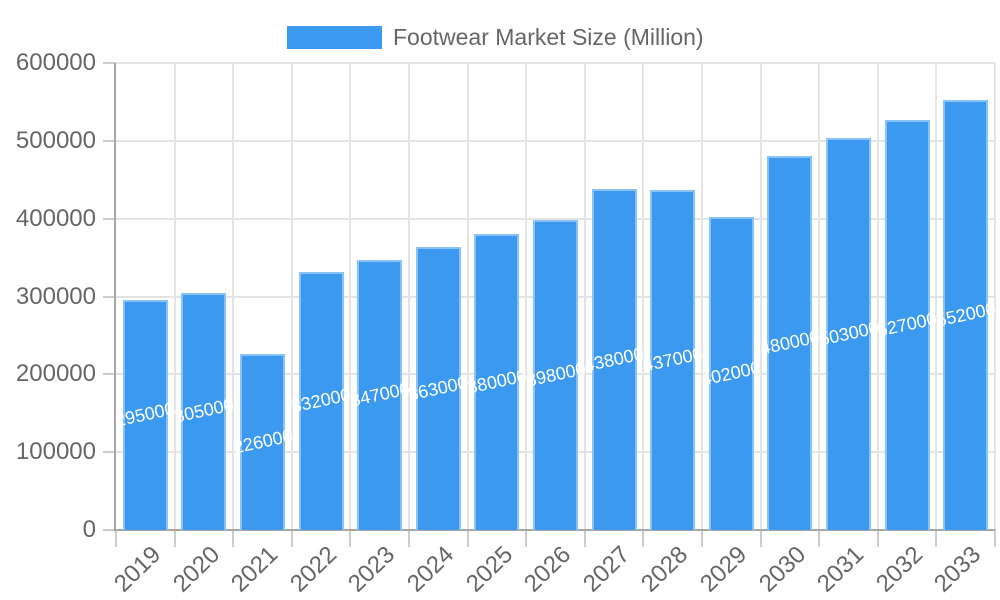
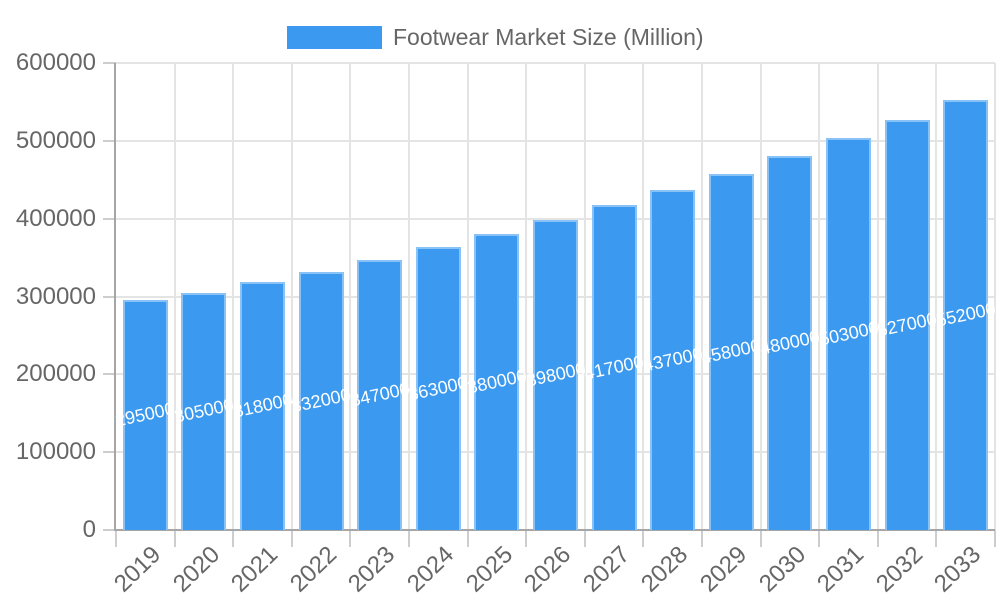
2021: 226000 -> 318000
2027: 438000 -> 417000
2029: 402000 -> 458000
